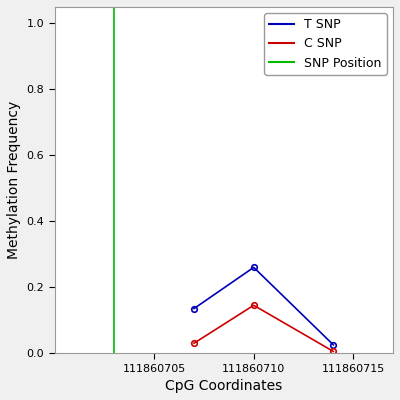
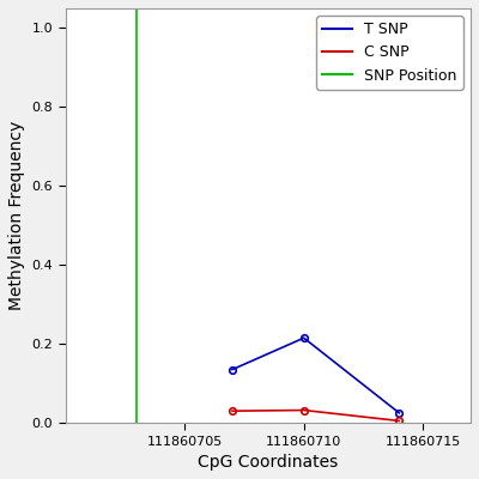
T SNP/111860710: 0.260 -> 0.215
C SNP/111860710: 0.145 -> 0.032
